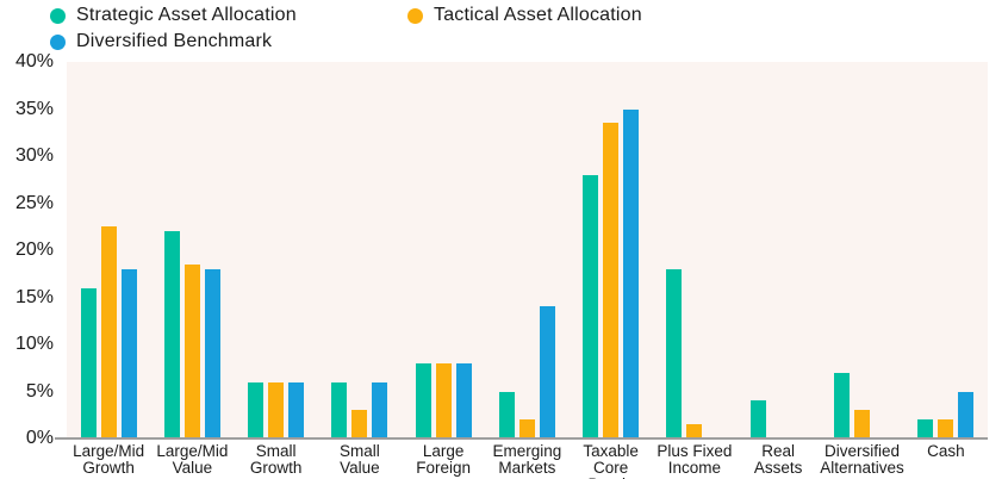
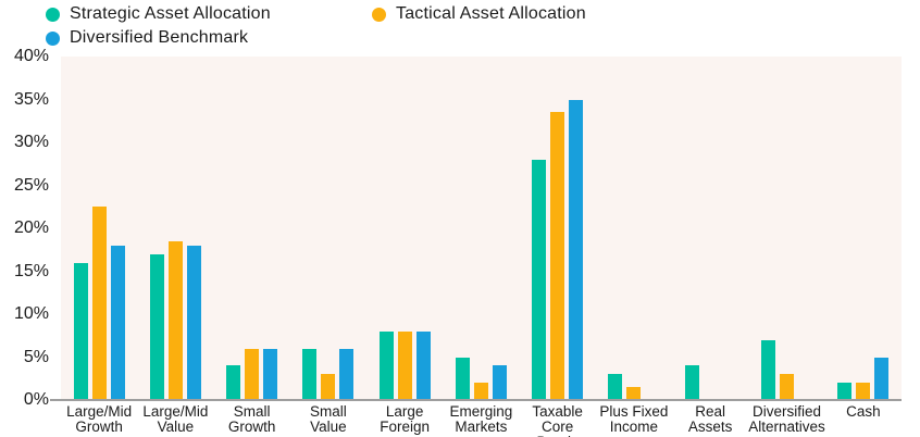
Strategic Asset Allocation/Large/Mid Value: 22% -> 17%
Strategic Asset Allocation/Small Growth: 6% -> 4%
Diversified Benchmark/Emerging Markets: 14% -> 4%
Strategic Asset Allocation/Plus Fixed Income: 18% -> 3%
